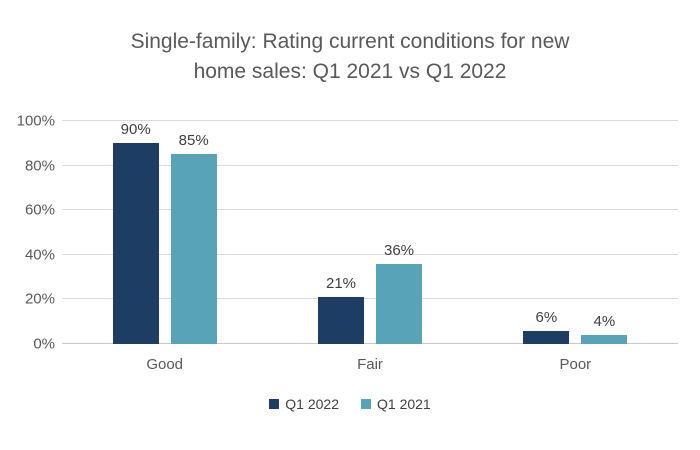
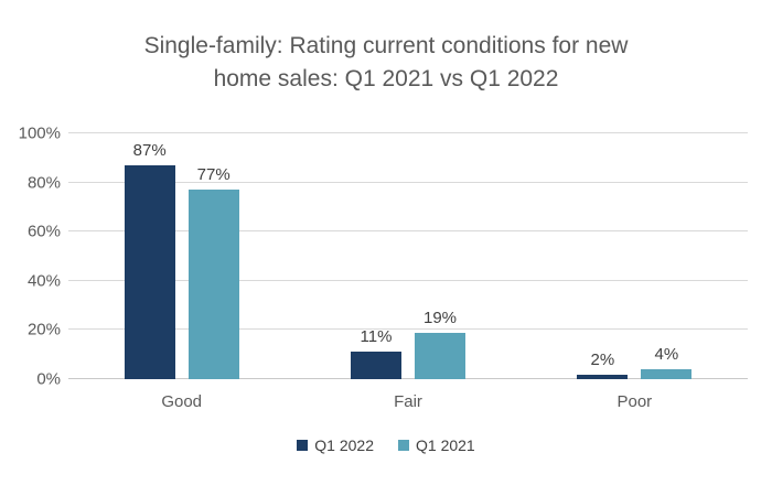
Q1 2022/Good: 90% -> 87%
Q1 2021/Good: 85% -> 77%
Q1 2022/Fair: 21% -> 11%
Q1 2021/Fair: 36% -> 19%
Q1 2022/Poor: 6% -> 2%
